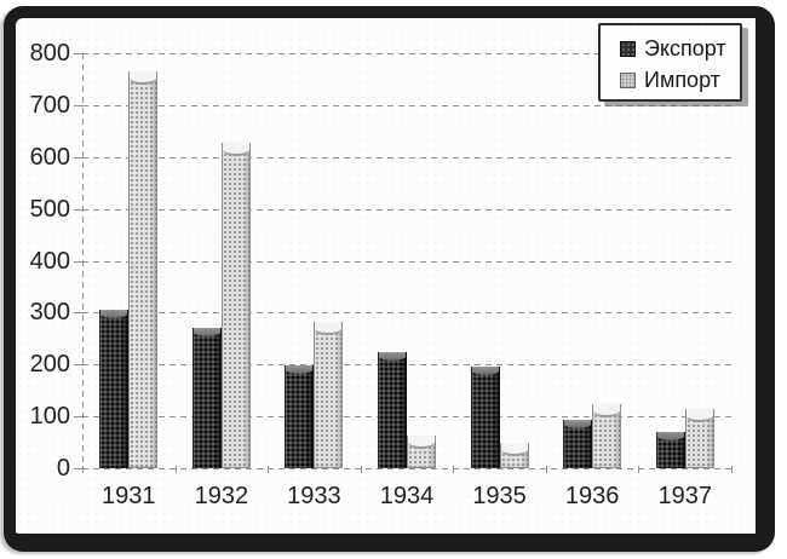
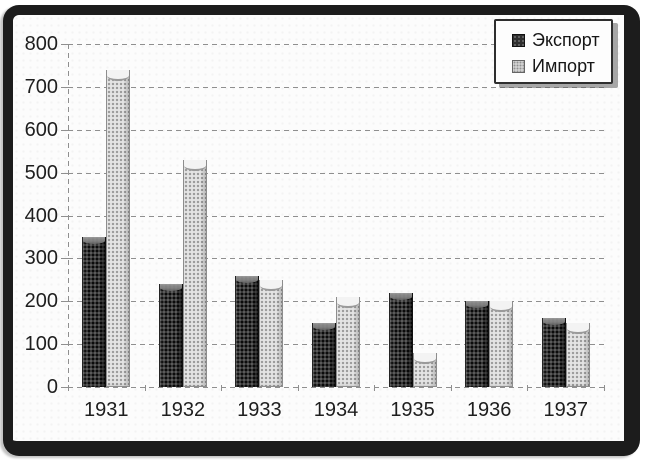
Экспорт/1931: 300 -> 350
Импорт/1931: 760 -> 740
Экспорт/1932: 270 -> 240
Импорт/1932: 630 -> 530
Экспорт/1933: 200 -> 260
Импорт/1933: 280 -> 250
Экспорт/1934: 220 -> 150
Импорт/1934: 60 -> 210
Экспорт/1935: 200 -> 220
Импорт/1935: 50 -> 80
Экспорт/1936: 90 -> 200
Импорт/1936: 120 -> 200
Экспорт/1937: 70 -> 160
Импорт/1937: 120 -> 150
